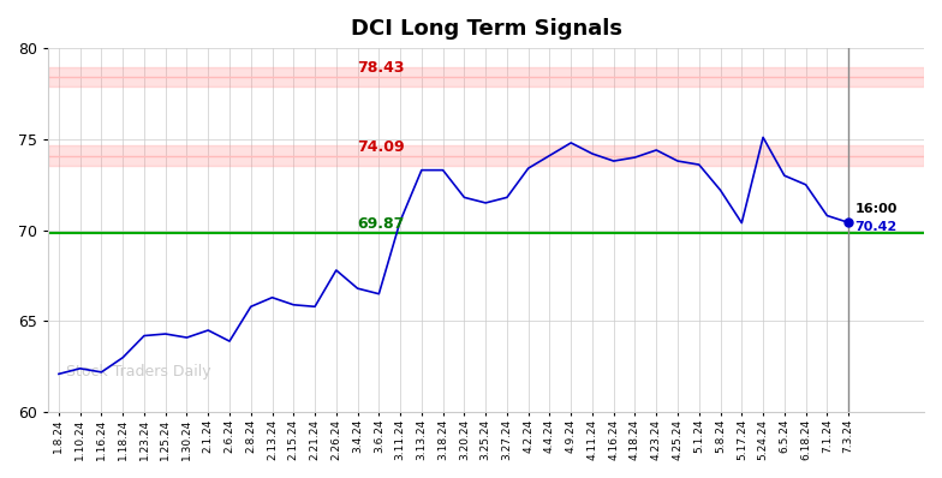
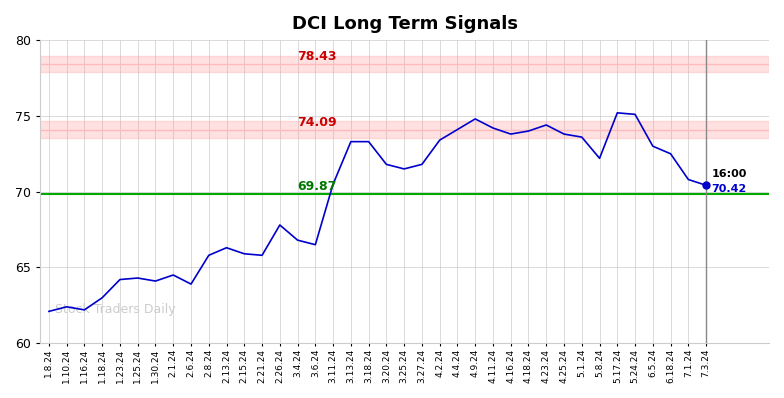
5.17.24: 70.4 -> 75.2
